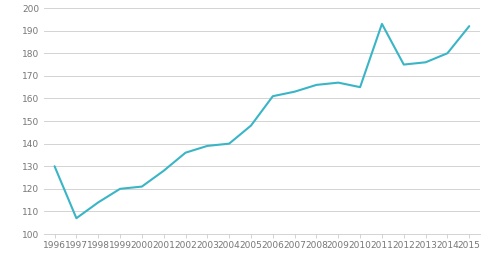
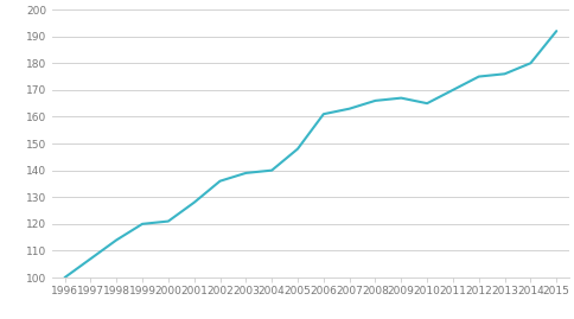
1996: 130 -> 100
2011: 193 -> 170
